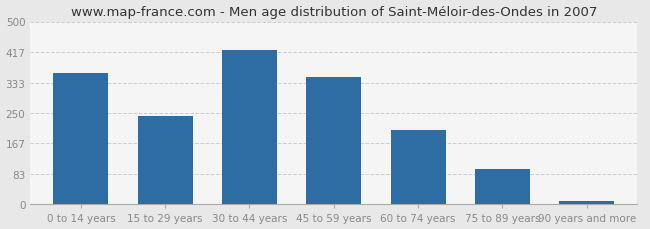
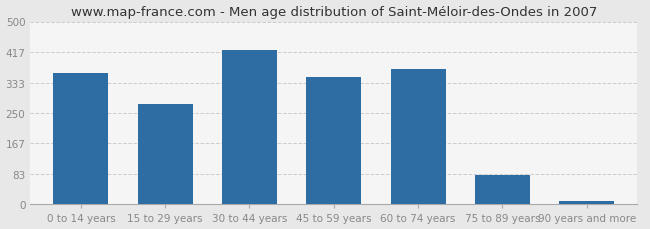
15 to 29 years: 243 -> 275
60 to 74 years: 204 -> 370
75 to 89 years: 97 -> 80
